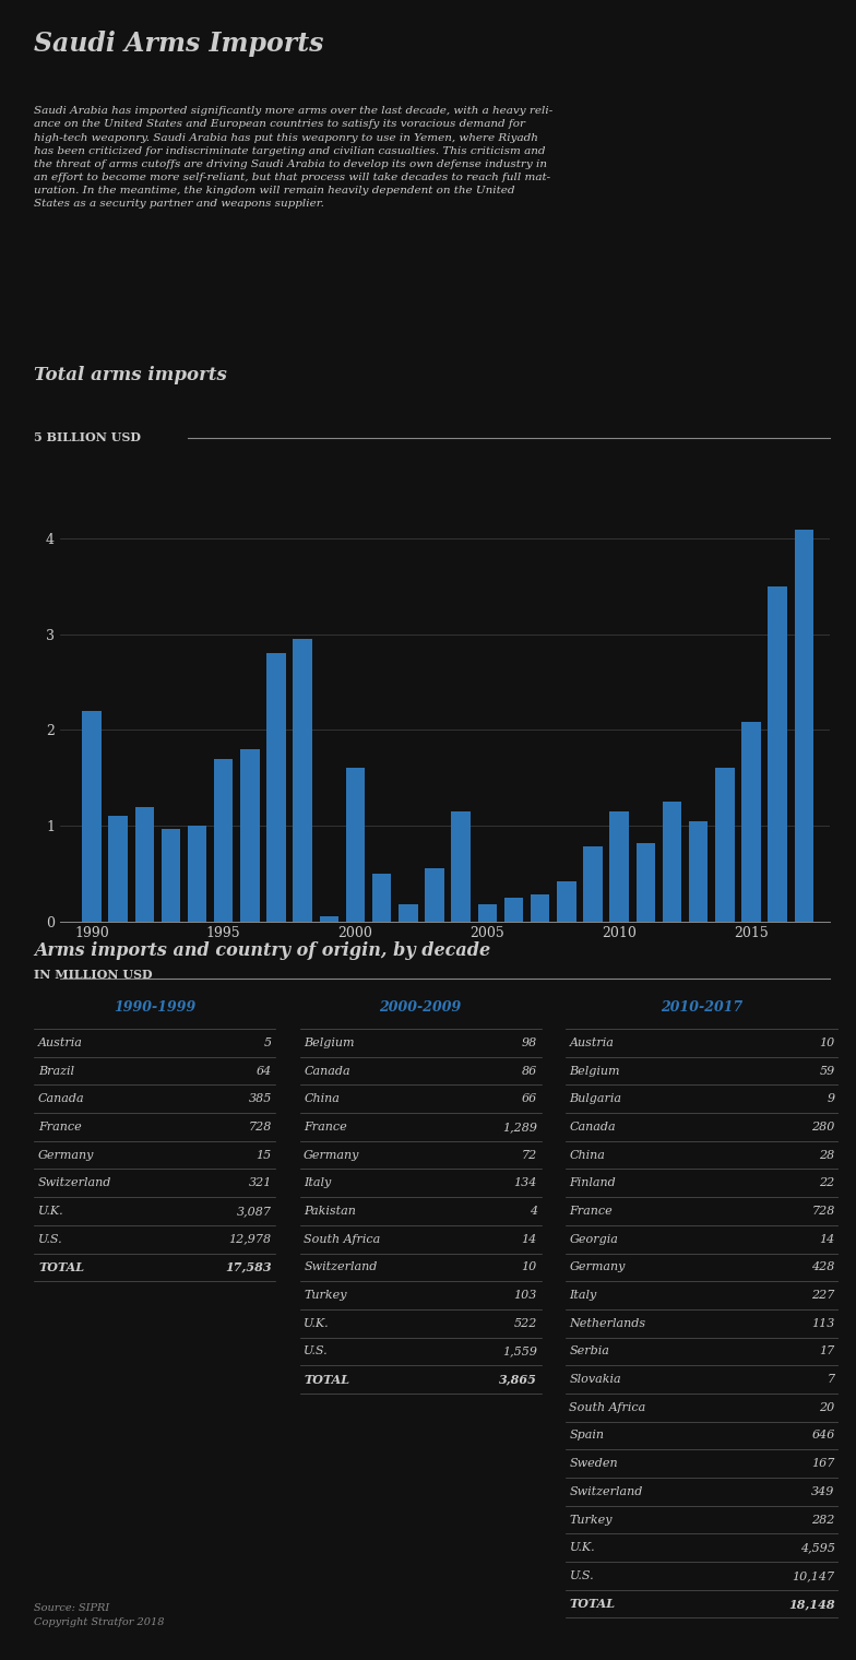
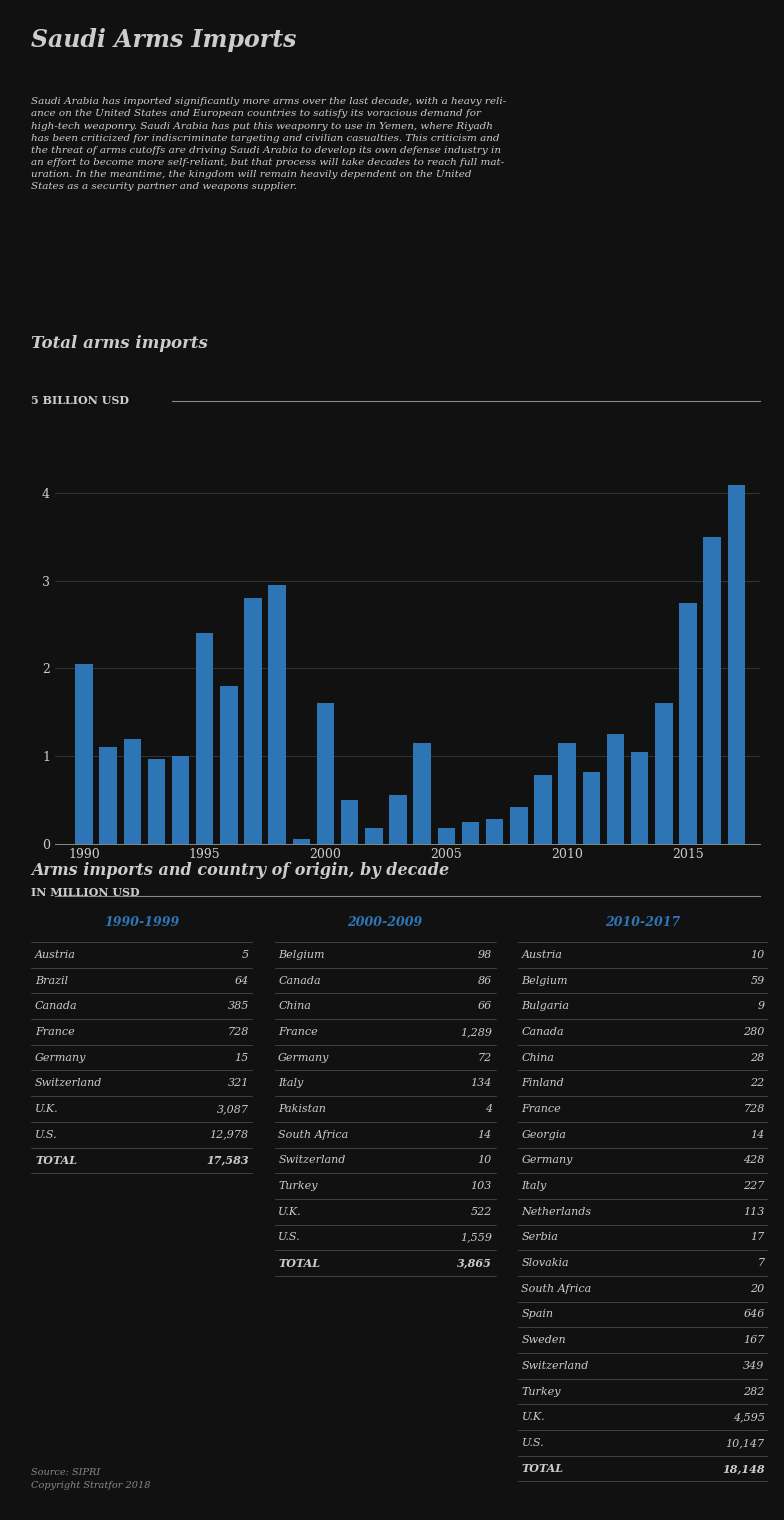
1990: 2.20 -> 2.05
1995: 1.70 -> 2.40
2015: 2.08 -> 2.75
